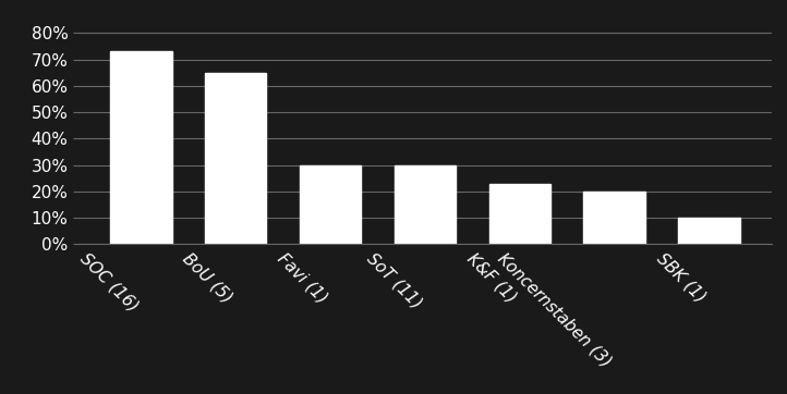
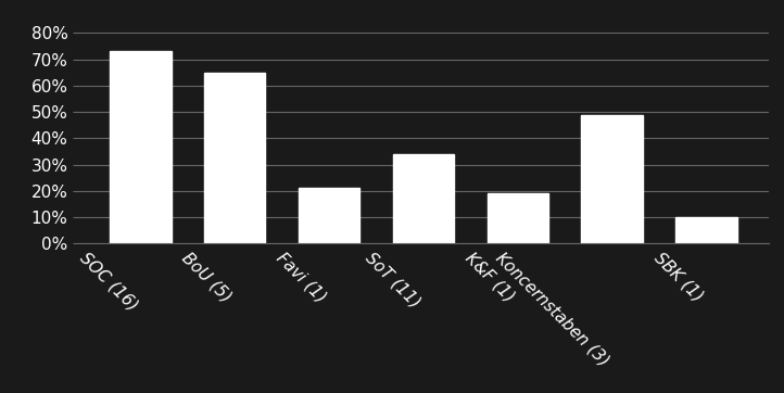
Favi (1): 30% -> 21%
SoT (11): 30% -> 34%
K&F (1): 23% -> 19%
Koncernstaben (3): 20% -> 49%
